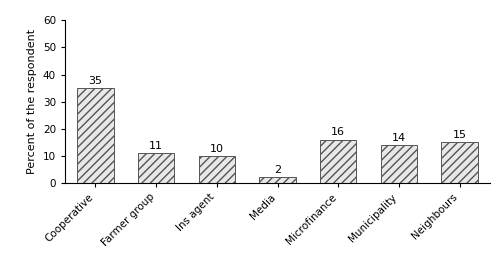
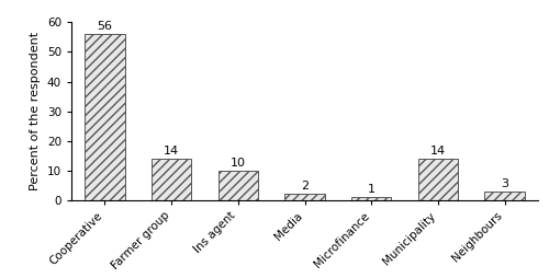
Cooperative: 35 -> 56
Farmer group: 11 -> 14
Microfinance: 16 -> 1
Neighbours: 15 -> 3
